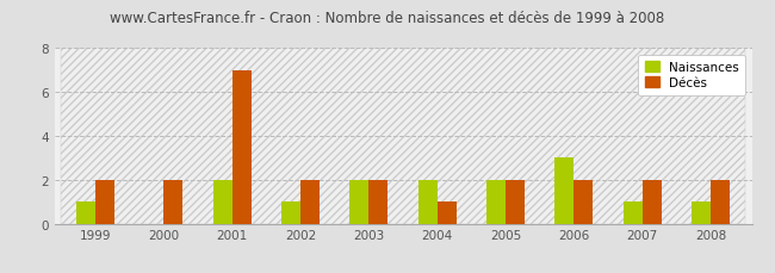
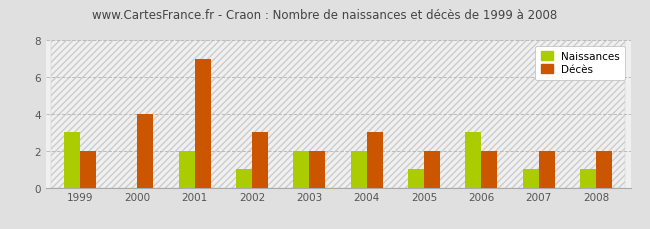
Naissances/1999: 1 -> 3
Décès/2000: 2 -> 4
Décès/2002: 2 -> 3
Décès/2004: 1 -> 3
Naissances/2005: 2 -> 1
